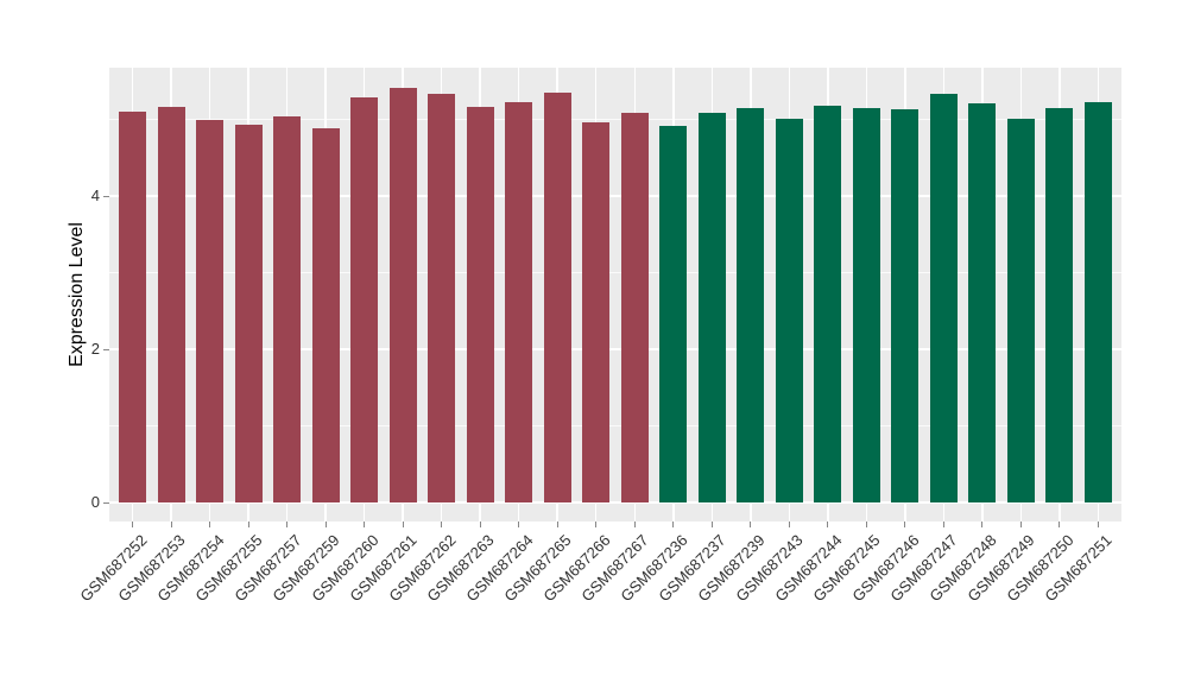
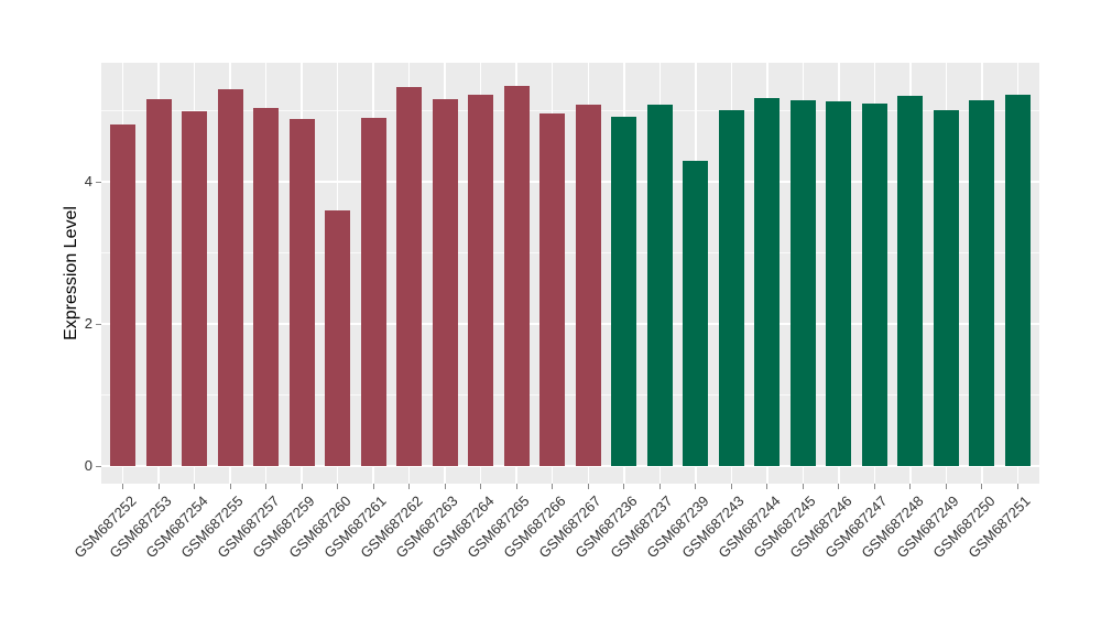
GSM687252: 5.1 -> 4.8
GSM687255: 4.9 -> 5.3
GSM687260: 5.3 -> 3.6
GSM687261: 5.4 -> 4.9
GSM687239: 5.2 -> 4.3
GSM687247: 5.3 -> 5.1
